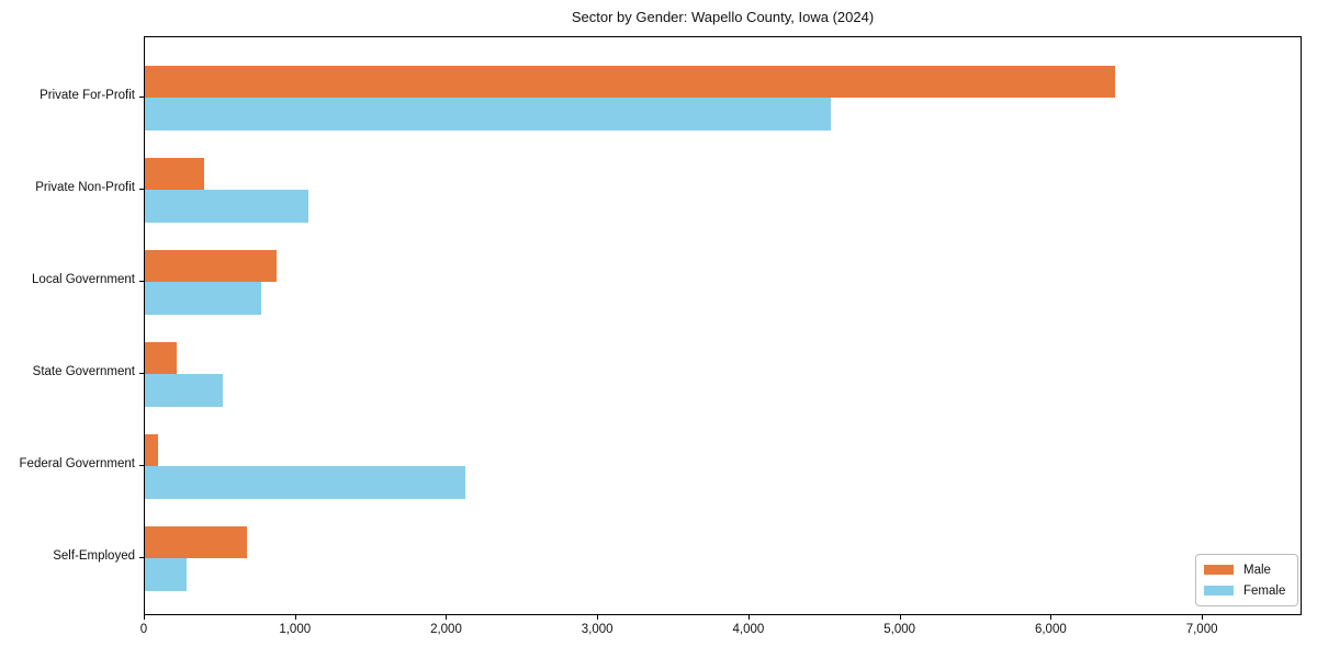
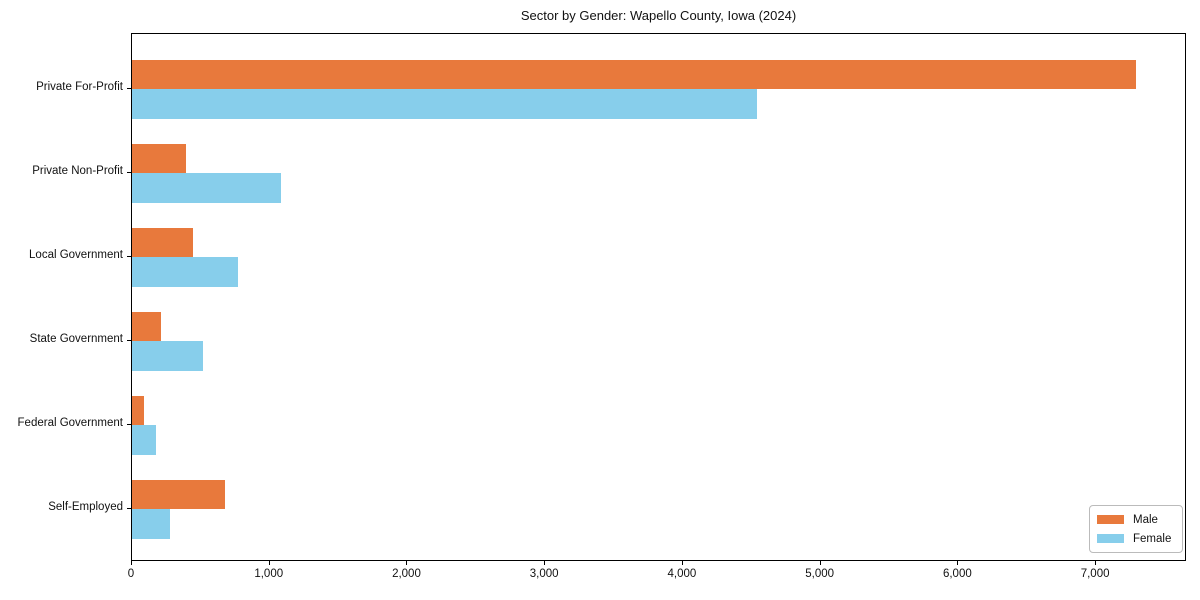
Male/Private For-Profit: 6420 -> 7290
Male/Local Government: 870 -> 440
Female/Federal Government: 2120 -> 180
